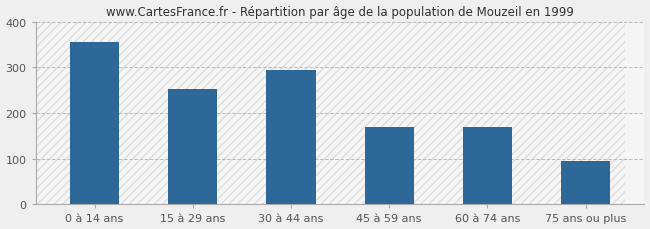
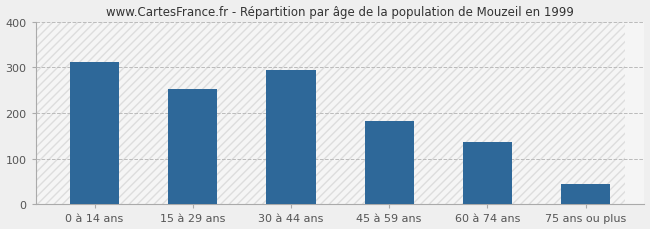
0 à 14 ans: 355 -> 311
45 à 59 ans: 170 -> 182
60 à 74 ans: 170 -> 136
75 ans ou plus: 95 -> 45
